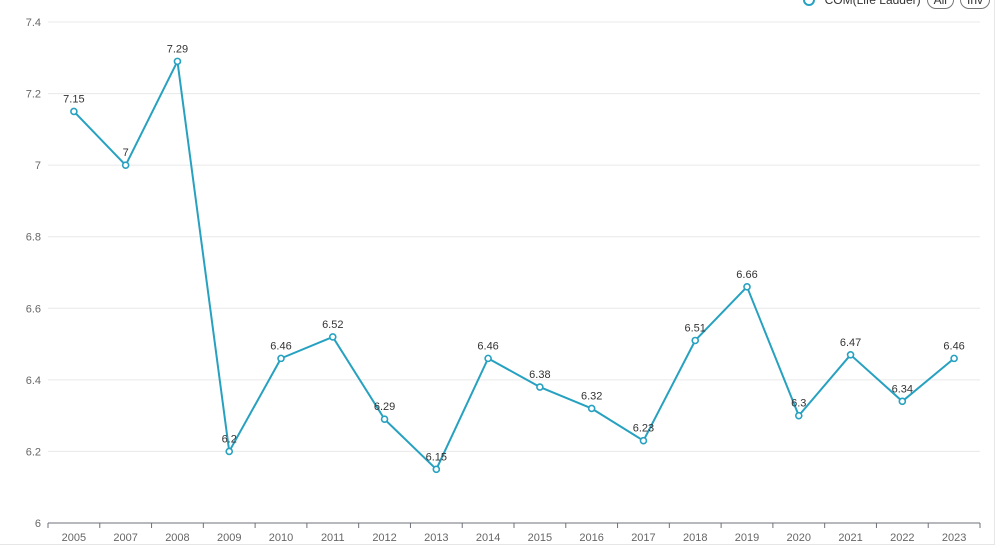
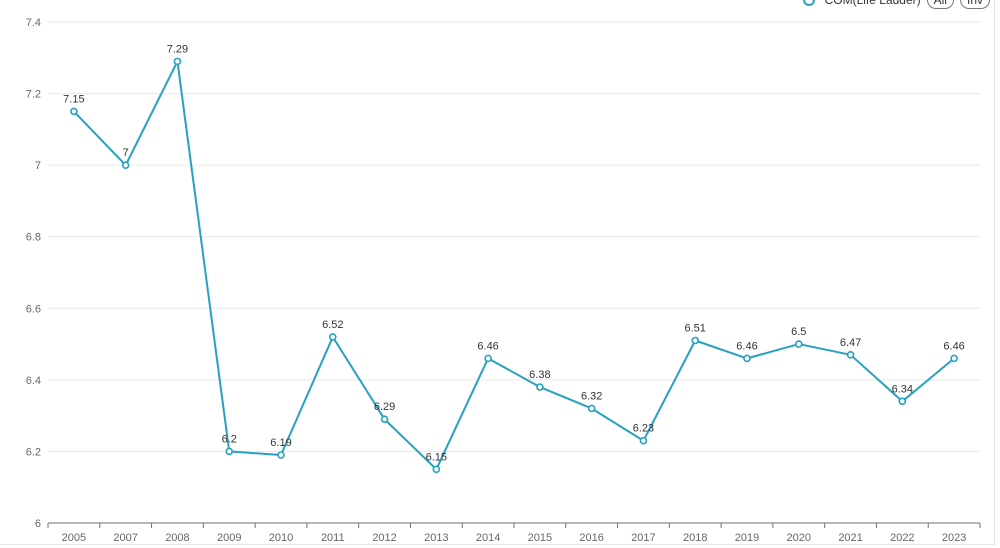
2010: 6.46 -> 6.19
2019: 6.66 -> 6.46
2020: 6.3 -> 6.5
